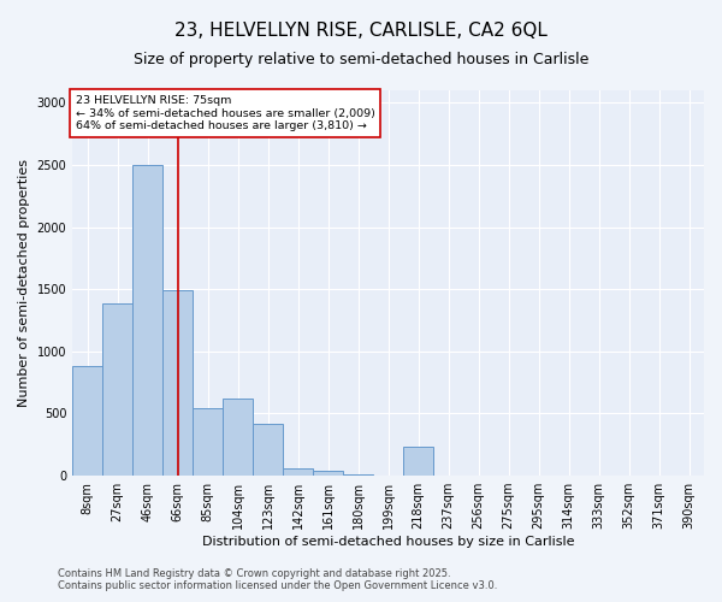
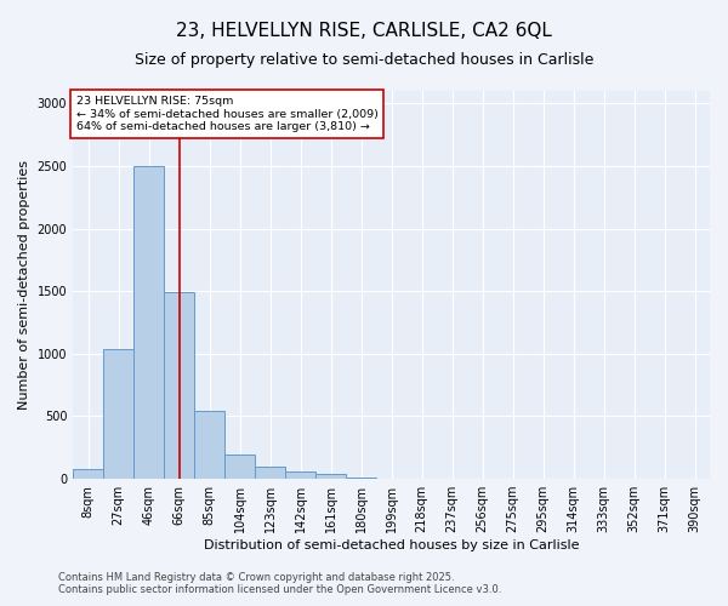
8sqm: 880 -> 80
27sqm: 1390 -> 1040
104sqm: 620 -> 190
123sqm: 420 -> 100
218sqm: 230 -> 0
